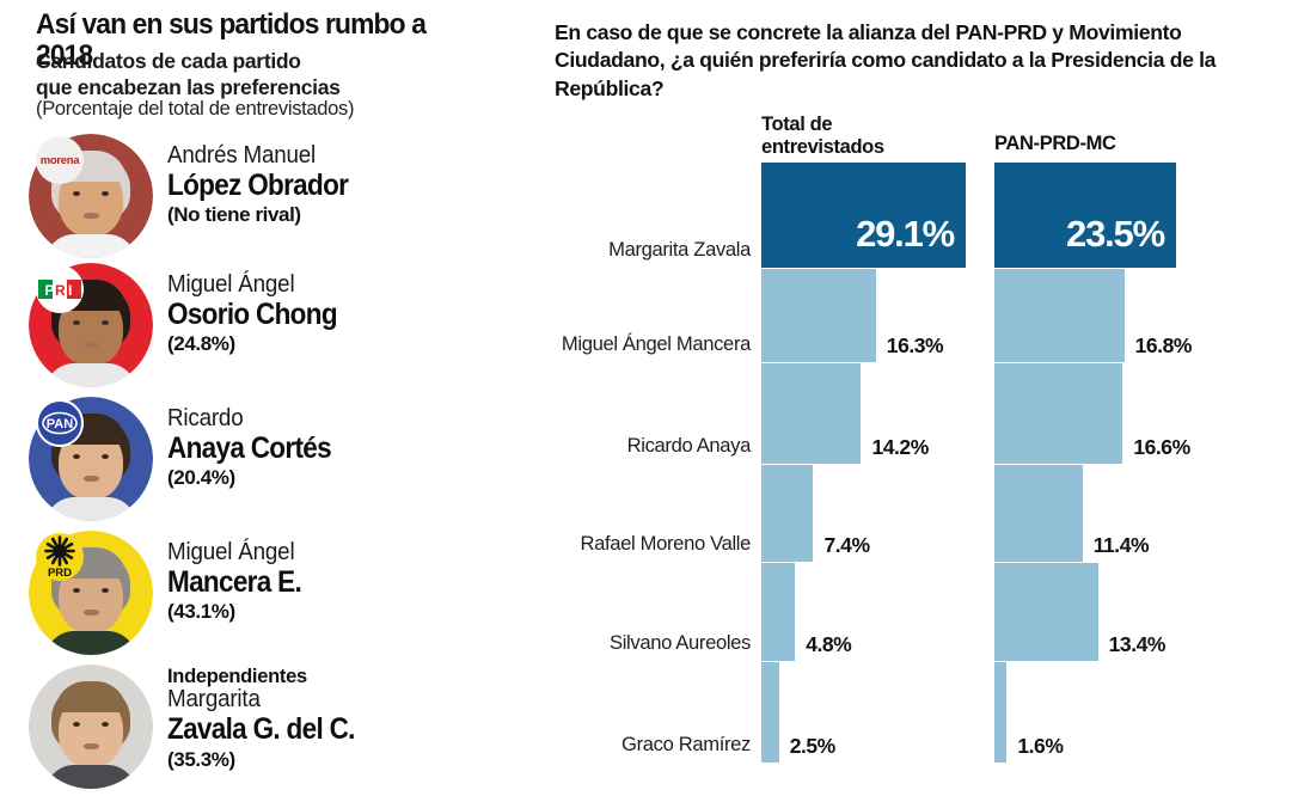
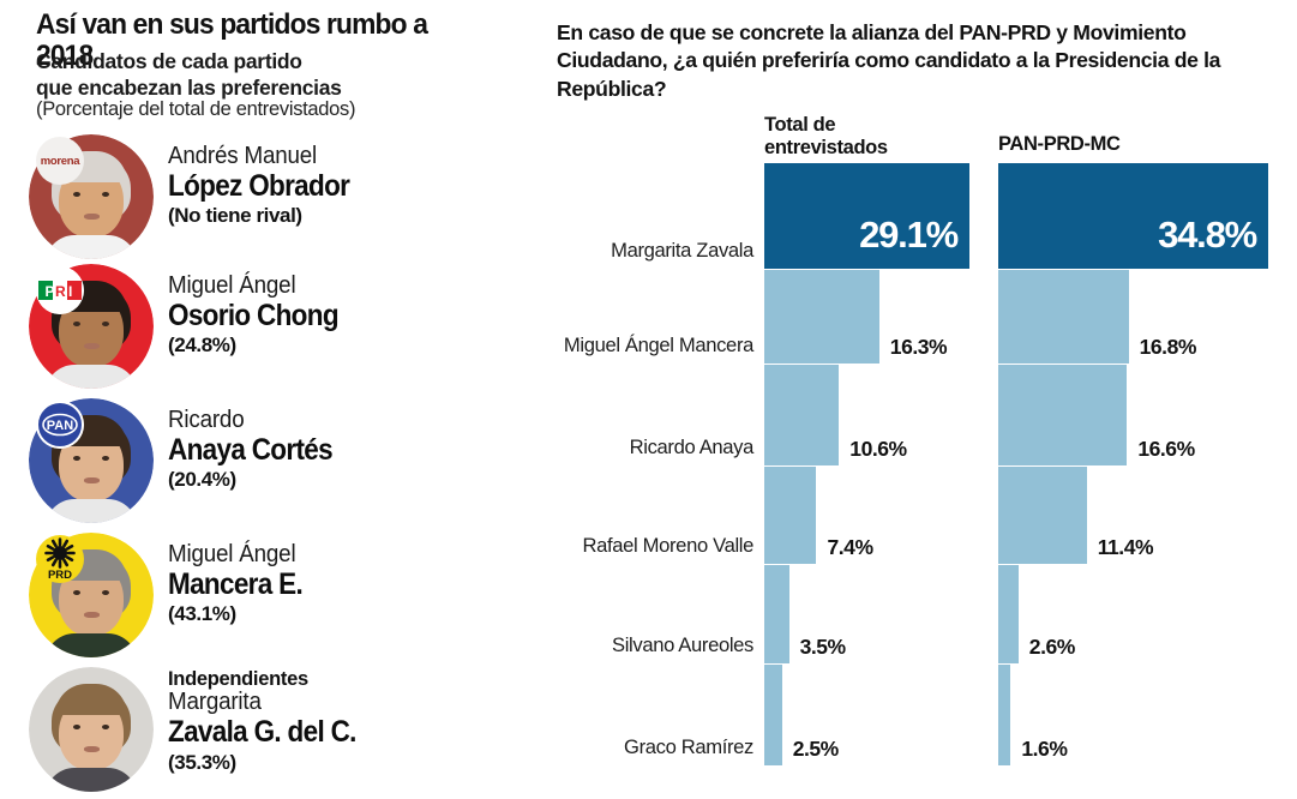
PAN-PRD-MC/Margarita Zavala: 23.5% -> 34.8%
Total de entrevistados/Ricardo Anaya: 14.2% -> 10.6%
Total de entrevistados/Silvano Aureoles: 4.8% -> 3.5%
PAN-PRD-MC/Silvano Aureoles: 13.4% -> 2.6%
